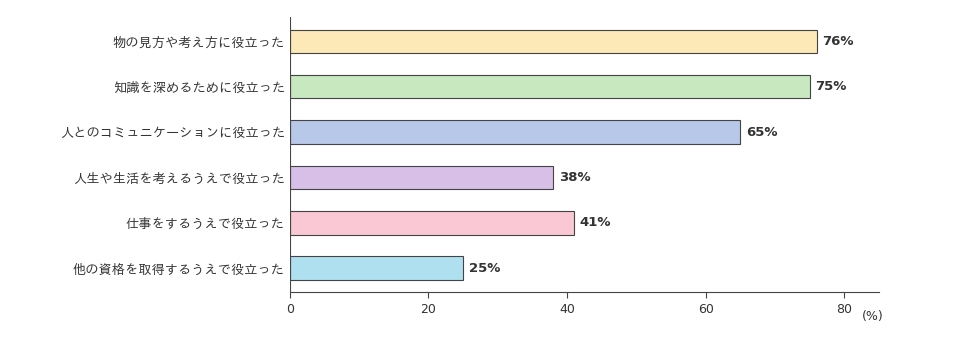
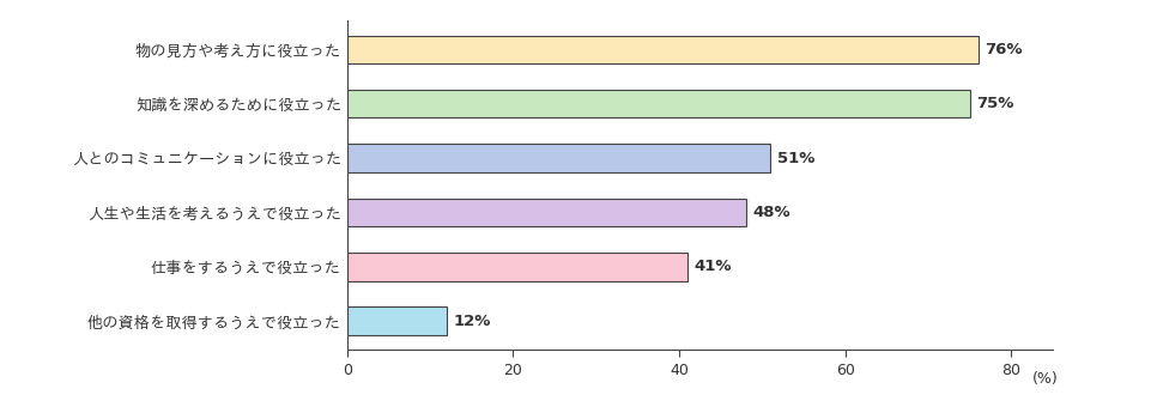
人とのコミュニケーションに役立った: 65% -> 51%
人生や生活を考えるうえで役立った: 38% -> 48%
他の資格を取得するうえで役立った: 25% -> 12%
